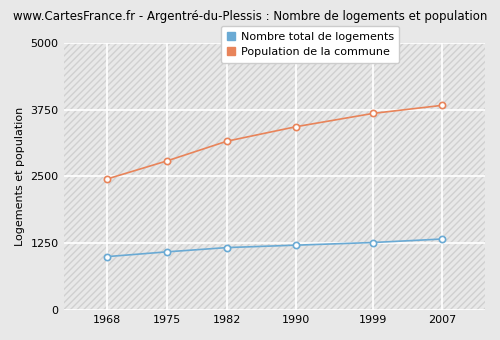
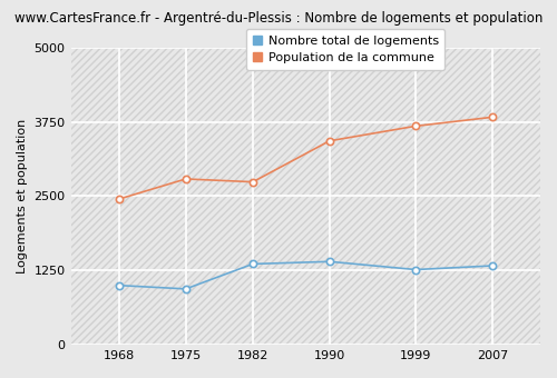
Nombre total de logements/1975: 1090 -> 940
Nombre total de logements/1982: 1170 -> 1360
Population de la commune/1982: 3160 -> 2740
Nombre total de logements/1990: 1220 -> 1400
